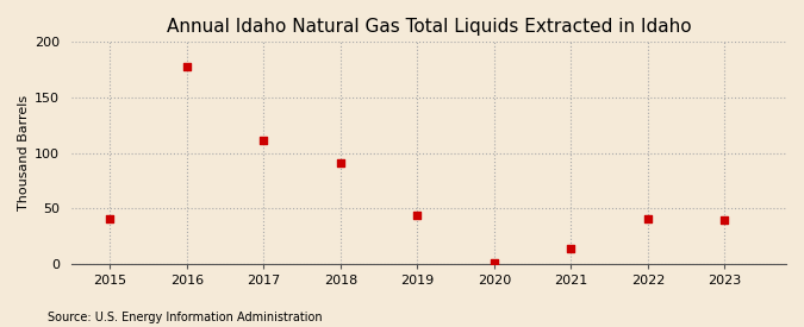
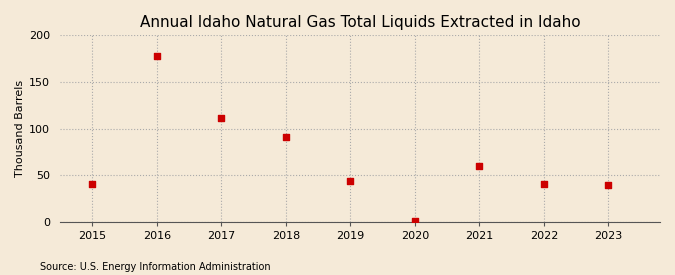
2021: 14 -> 60
